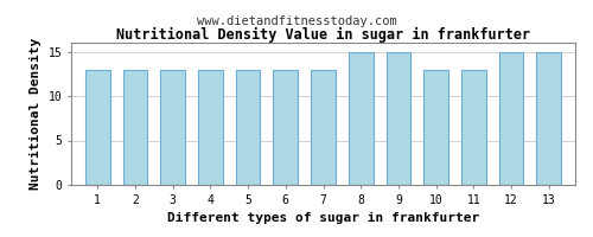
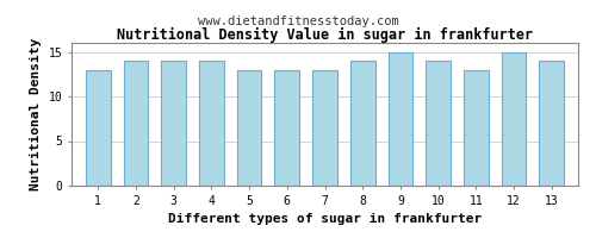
2: 13 -> 14
3: 13 -> 14
4: 13 -> 14
8: 15 -> 14
10: 13 -> 14
13: 15 -> 14
